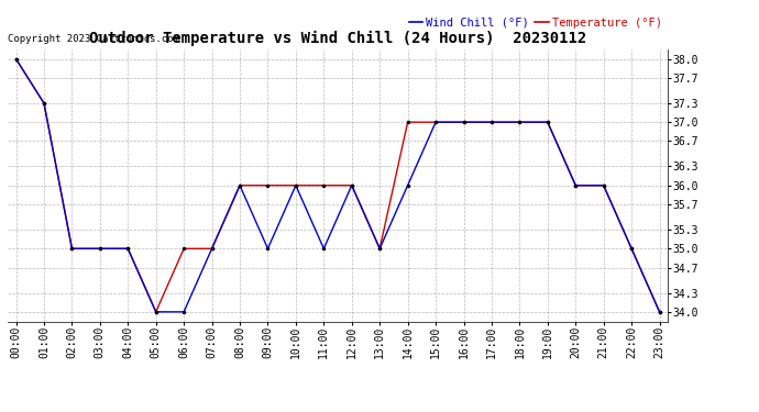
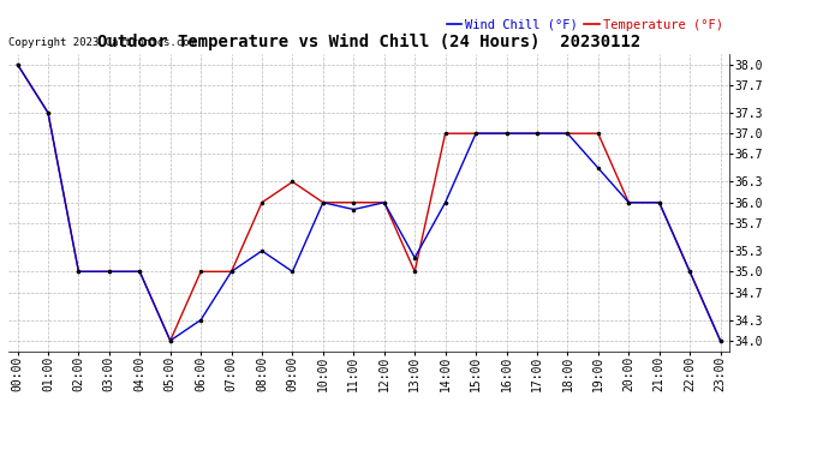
Wind Chill (°F)/06:00: 34.0 -> 34.3
Wind Chill (°F)/08:00: 36.0 -> 35.3
Temperature (°F)/09:00: 36.0 -> 36.3
Wind Chill (°F)/11:00: 35.0 -> 35.9
Wind Chill (°F)/13:00: 35.0 -> 35.2
Wind Chill (°F)/19:00: 37.0 -> 36.5
